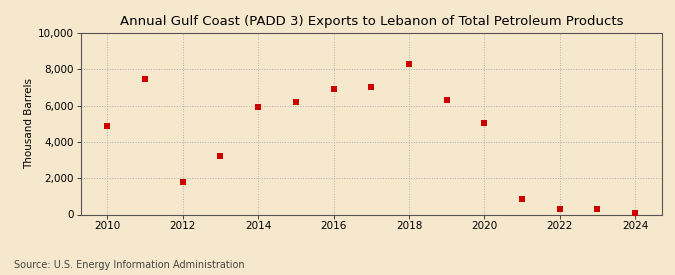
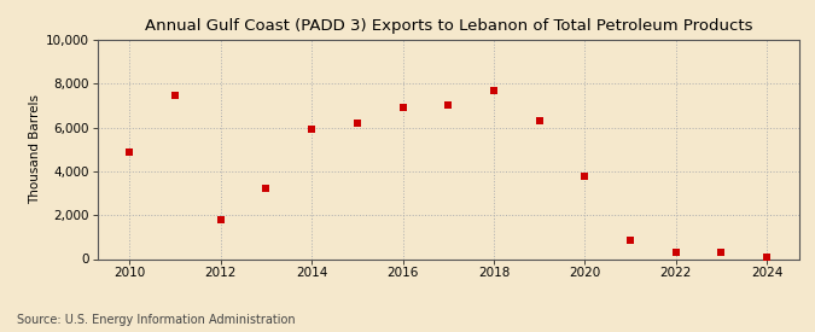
2018: 8,300 -> 7,700
2020: 5,000 -> 3,800
